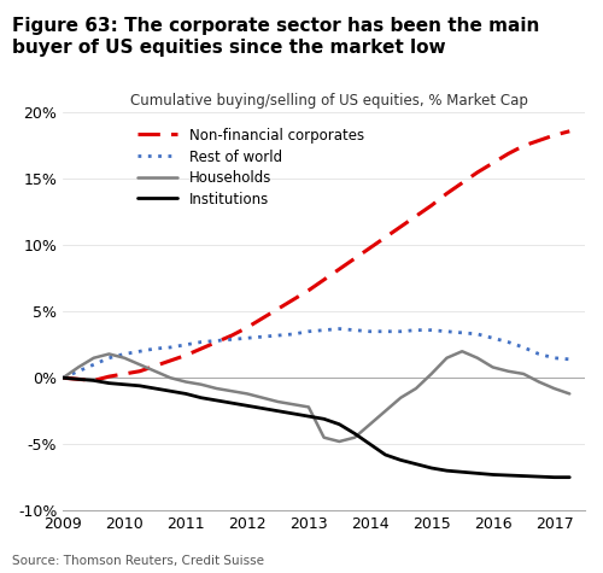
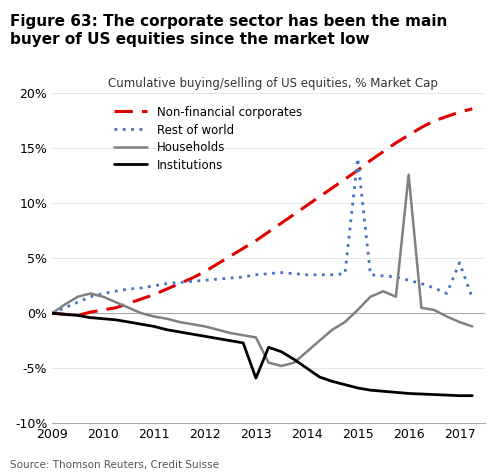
Institutions/2013: -2.9% -> -5.9%
Rest of world/2015: 3.6% -> 14.1%
Households/2016: 0.8% -> 12.6%
Rest of world/2017: 1.5% -> 4.6%
